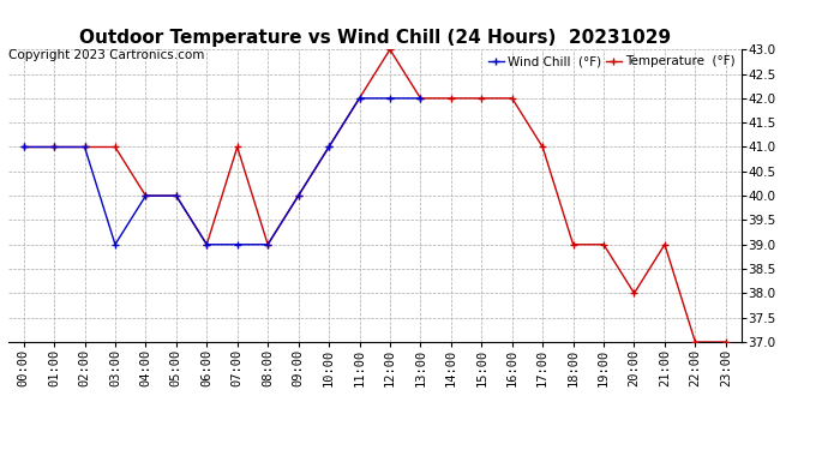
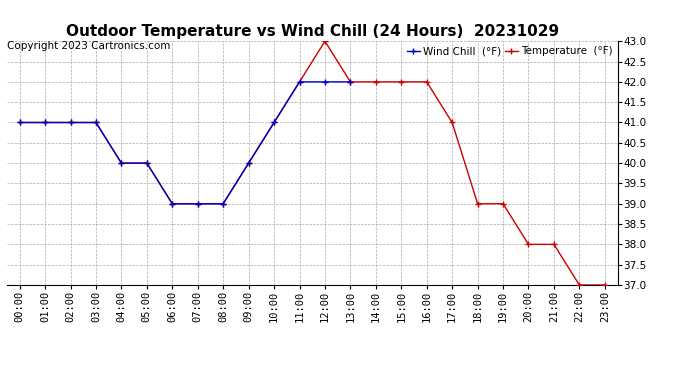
Wind Chill (°F)/03:00: 39 -> 41
Temperature (°F)/07:00: 41 -> 39
Temperature (°F)/21:00: 39 -> 38
